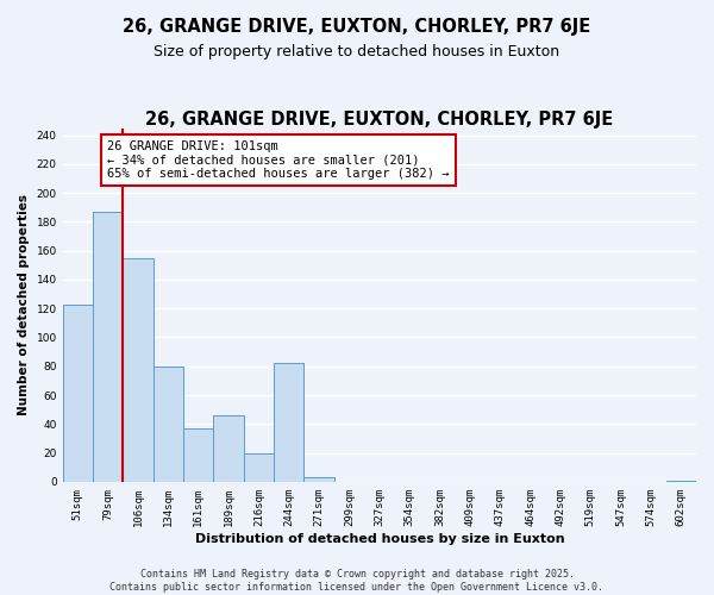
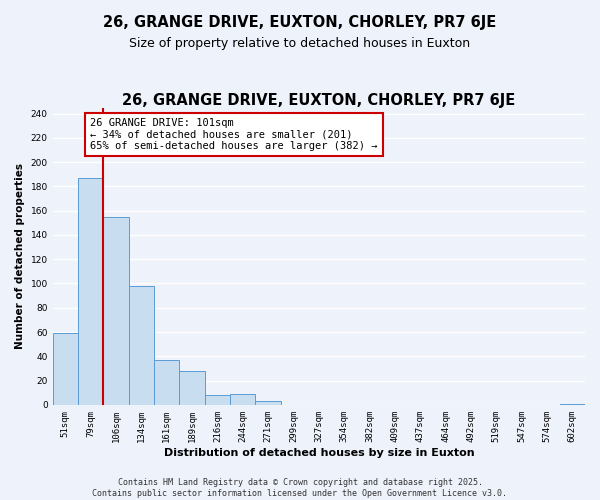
51sqm: 123 -> 59
134sqm: 80 -> 98
189sqm: 46 -> 28
216sqm: 20 -> 8
244sqm: 82 -> 9
